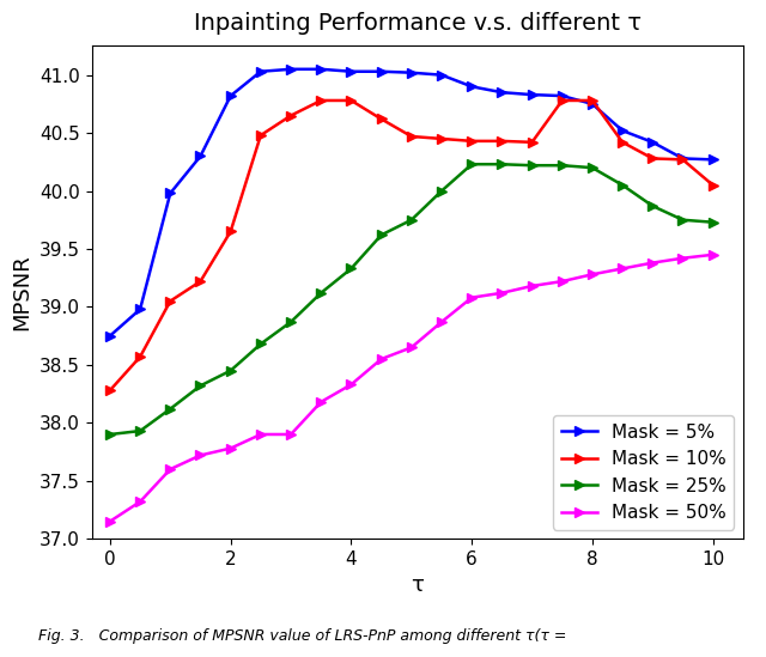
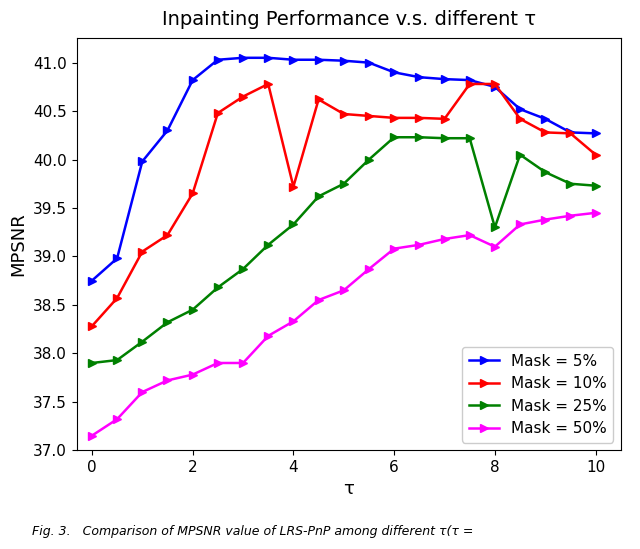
Mask = 10%/4: 40.78 -> 39.72
Mask = 25%/8: 40.20 -> 39.30
Mask = 50%/8: 39.28 -> 39.10
